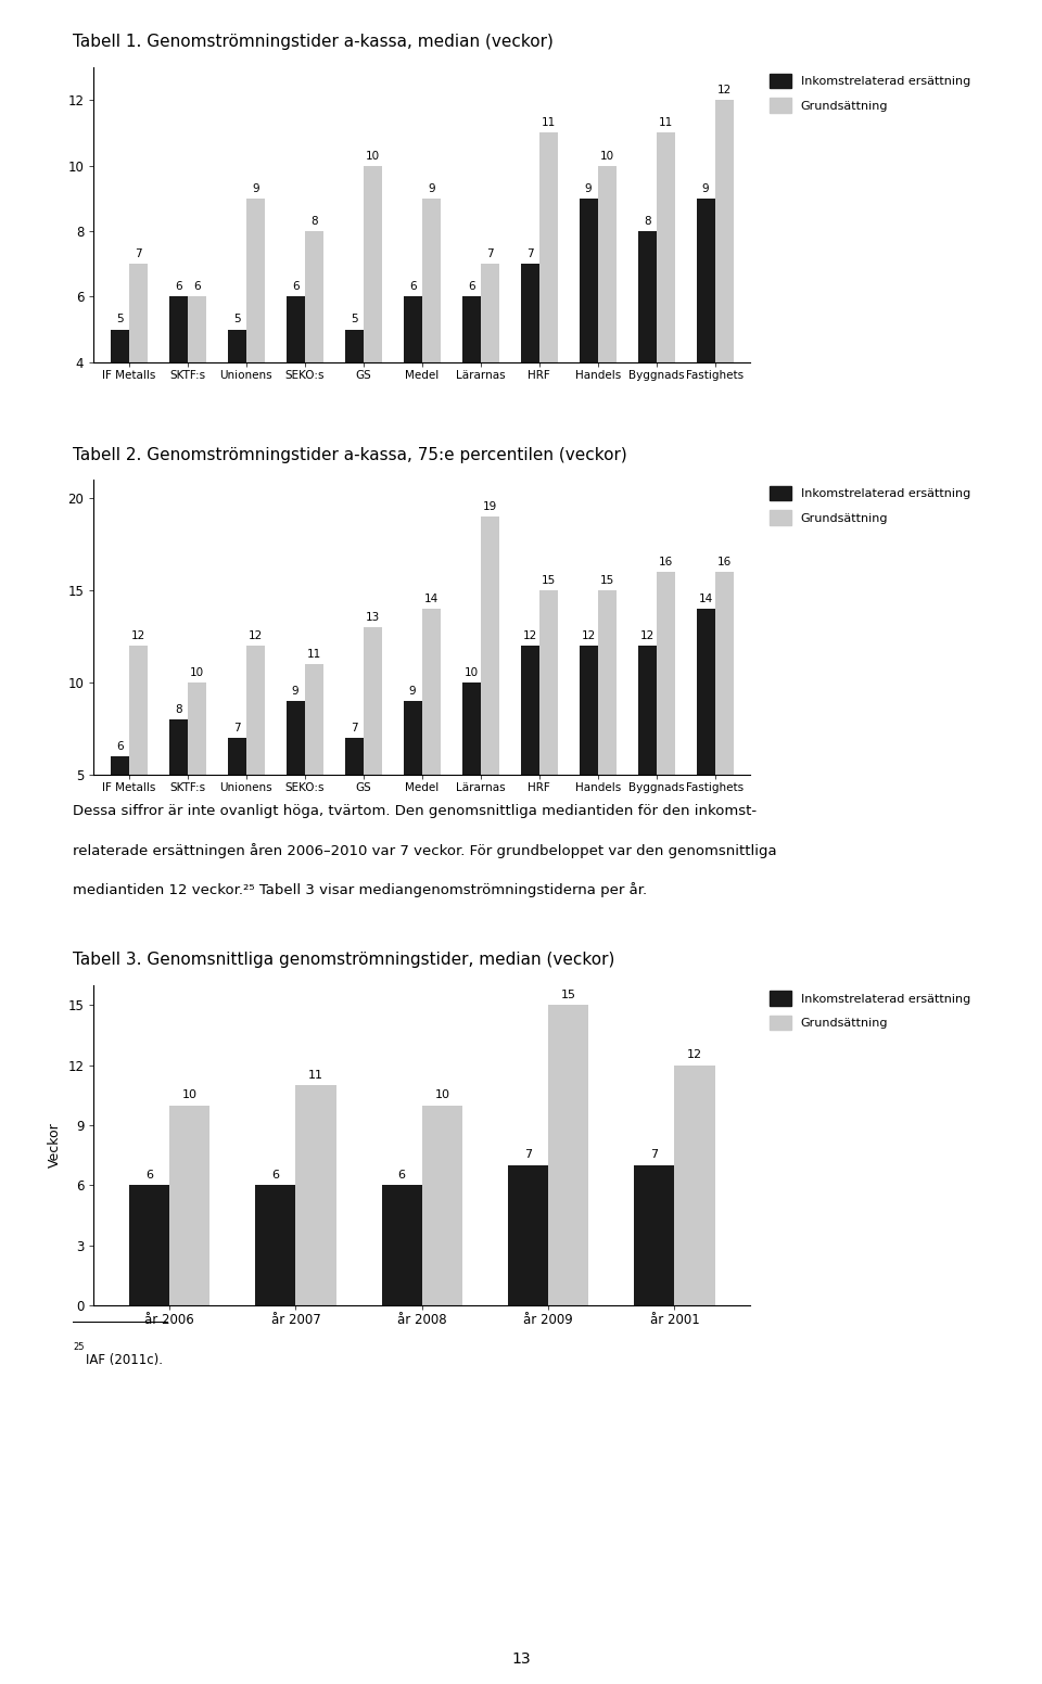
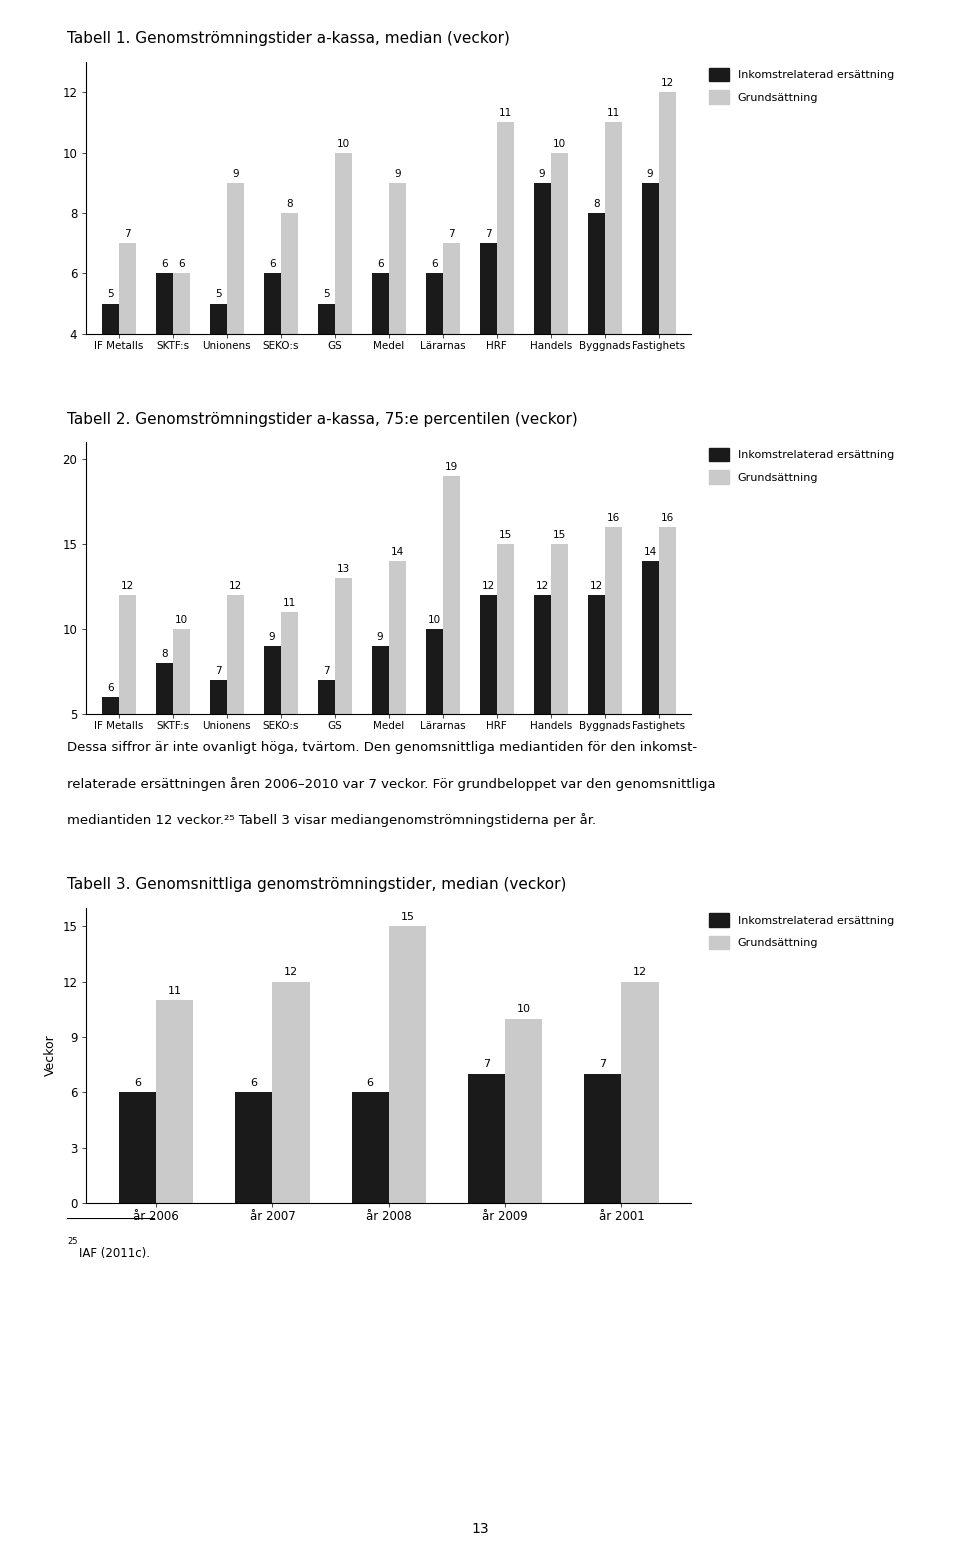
Grundsättning/år 2006: 10 -> 11
Grundsättning/år 2007: 11 -> 12
Grundsättning/år 2008: 10 -> 15
Grundsättning/år 2009: 15 -> 10
